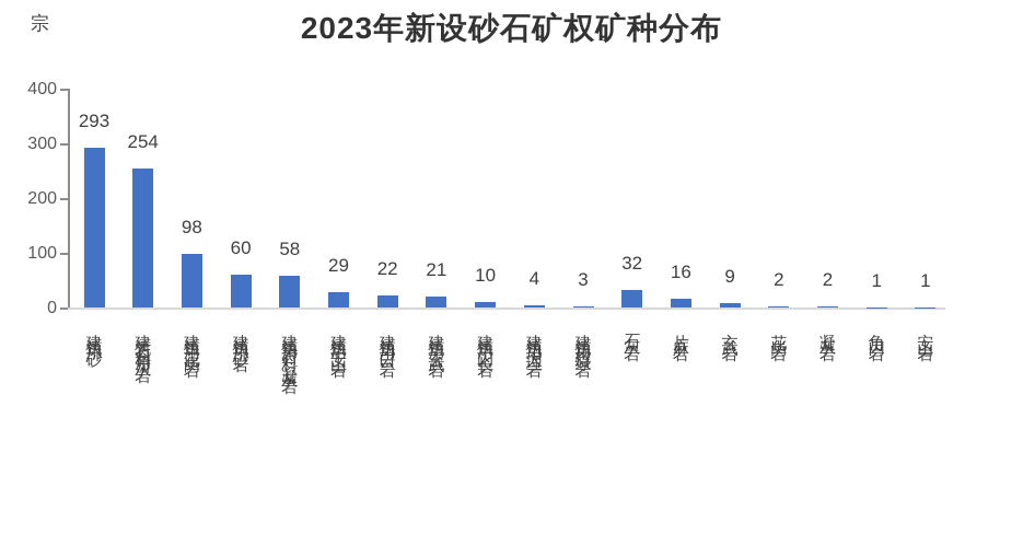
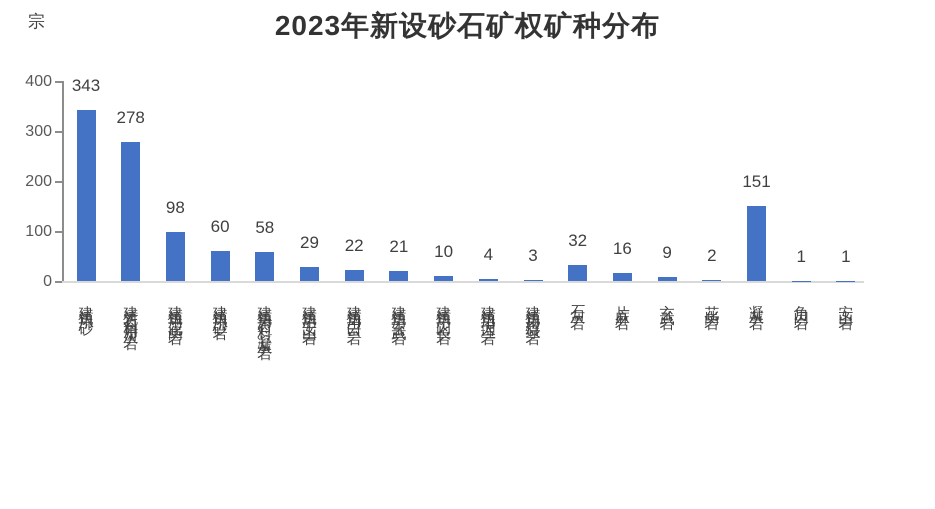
建筑用砂: 293 -> 343
建筑石料用灰岩: 254 -> 278
凝灰岩: 2 -> 151
